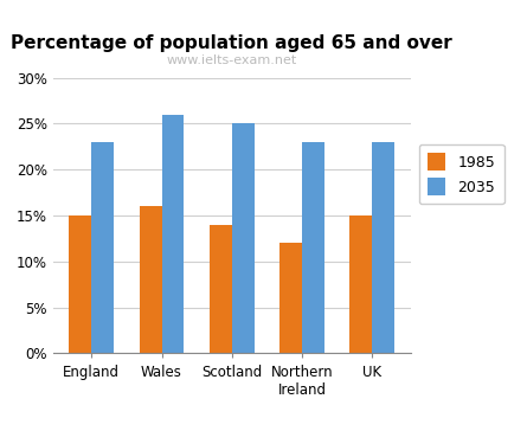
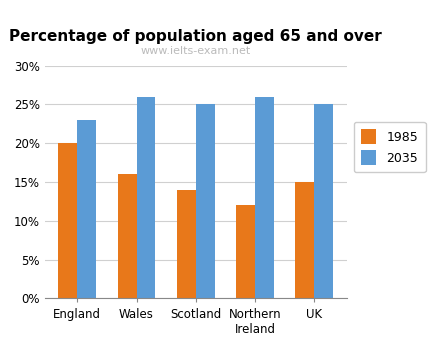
1985/England: 15% -> 20%
2035/Northern Ireland: 23% -> 26%
2035/UK: 23% -> 25%
